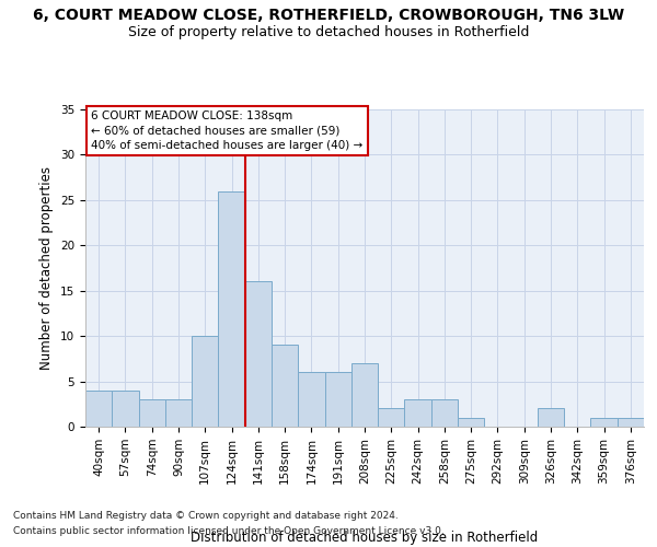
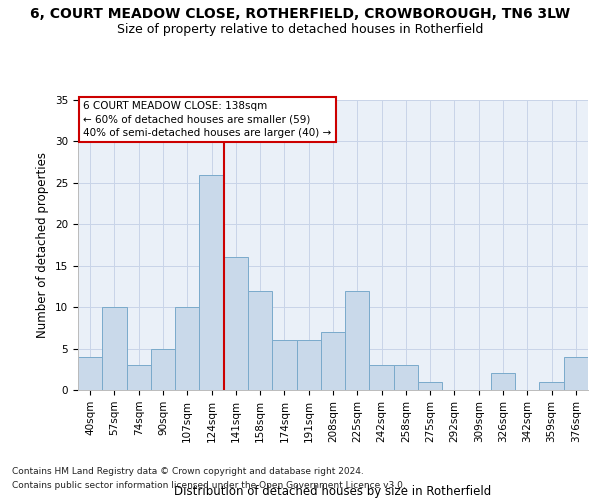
57sqm: 4 -> 10
90sqm: 3 -> 5
158sqm: 9 -> 12
225sqm: 2 -> 12
376sqm: 1 -> 4
